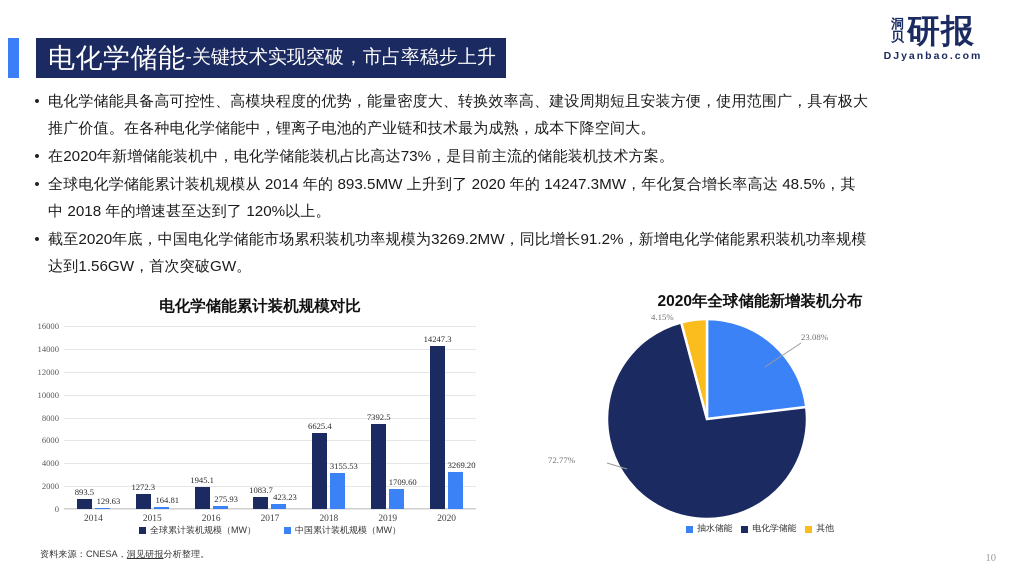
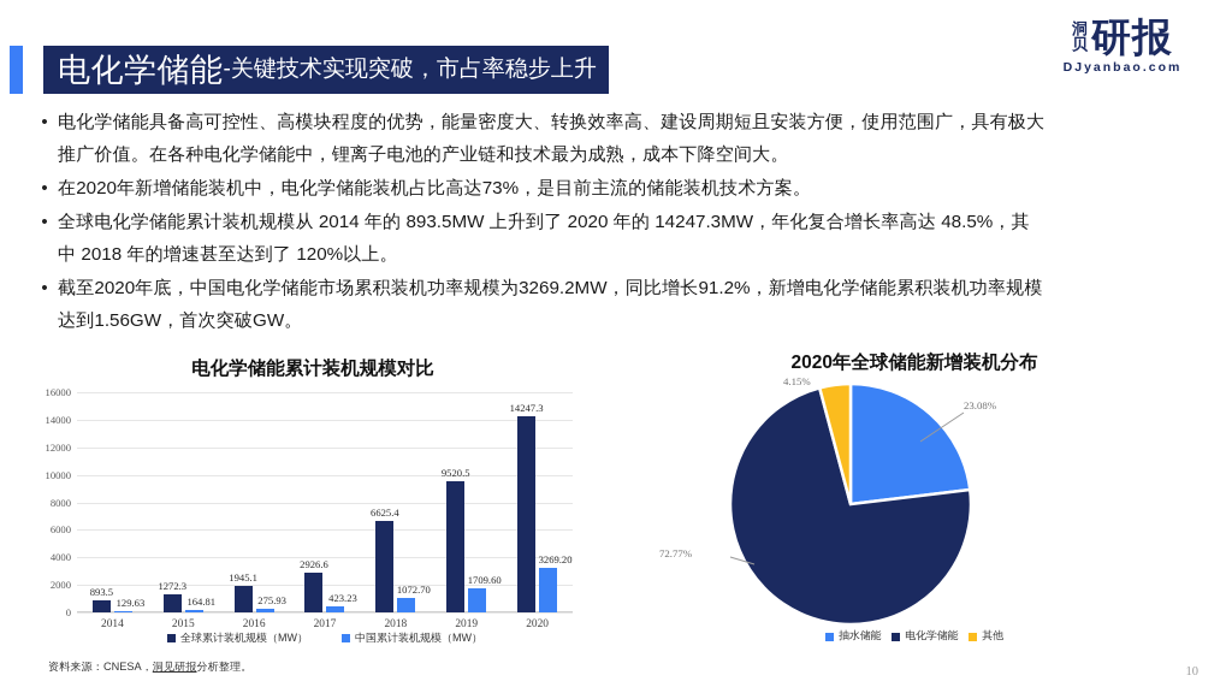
电化学储能累计装机规模对比/全球累计装机规模（MW）/2017: 1083.7 -> 2926.6
电化学储能累计装机规模对比/中国累计装机规模（MW）/2018: 3155.53 -> 1072.70
电化学储能累计装机规模对比/全球累计装机规模（MW）/2019: 7392.5 -> 9520.5
